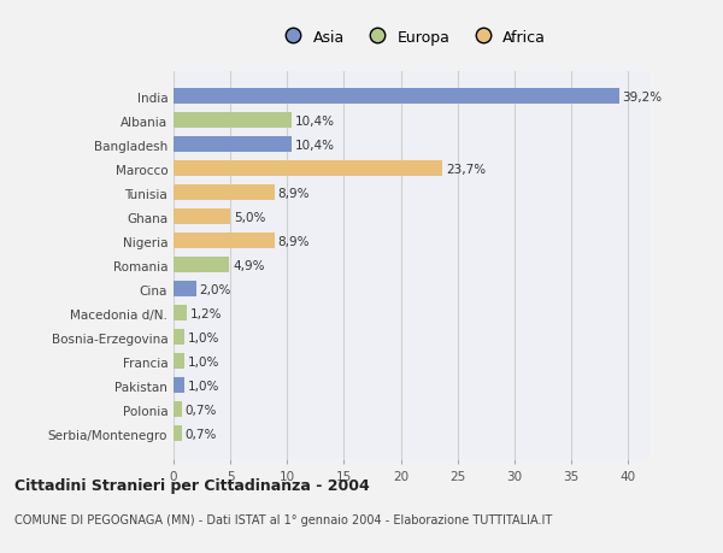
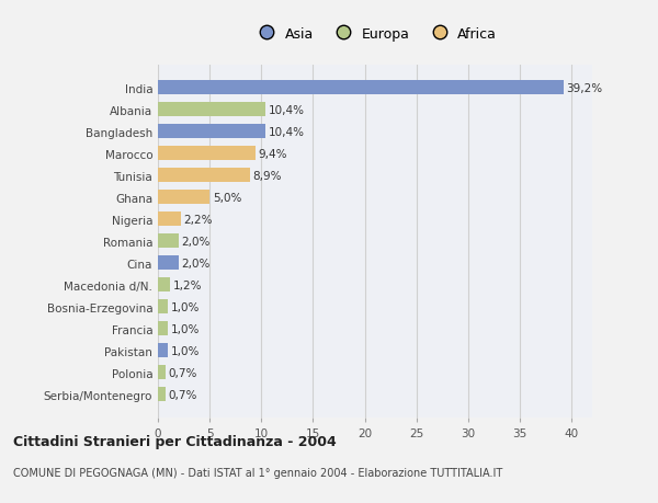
Marocco: 23,7% -> 9,4%
Nigeria: 8,9% -> 2,2%
Romania: 4,9% -> 2,0%
